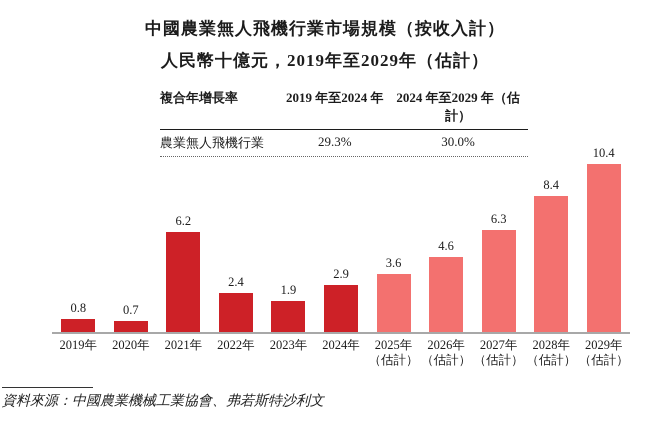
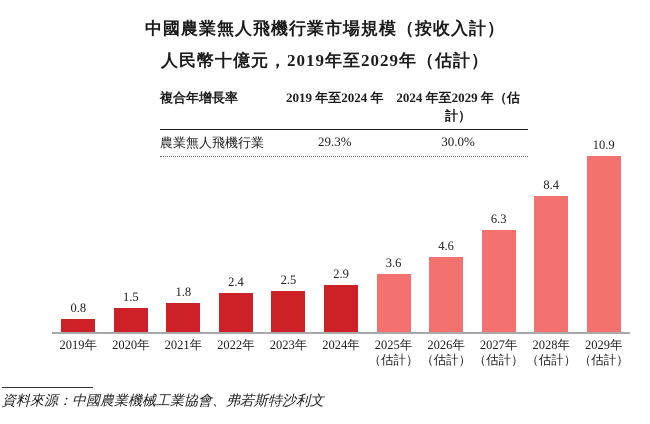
2020年: 0.7 -> 1.5
2021年: 6.2 -> 1.8
2023年: 1.9 -> 2.5
2029年: 10.4 -> 10.9
